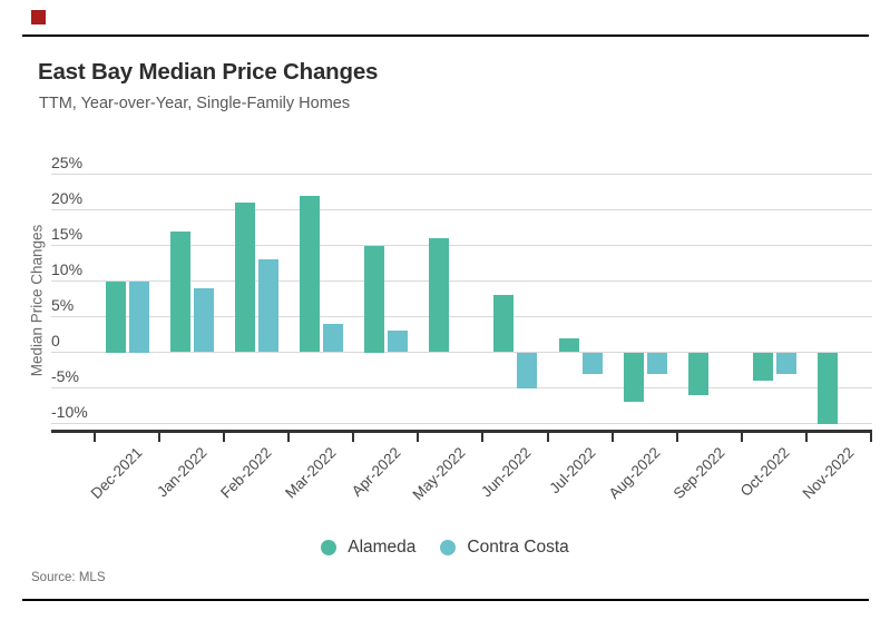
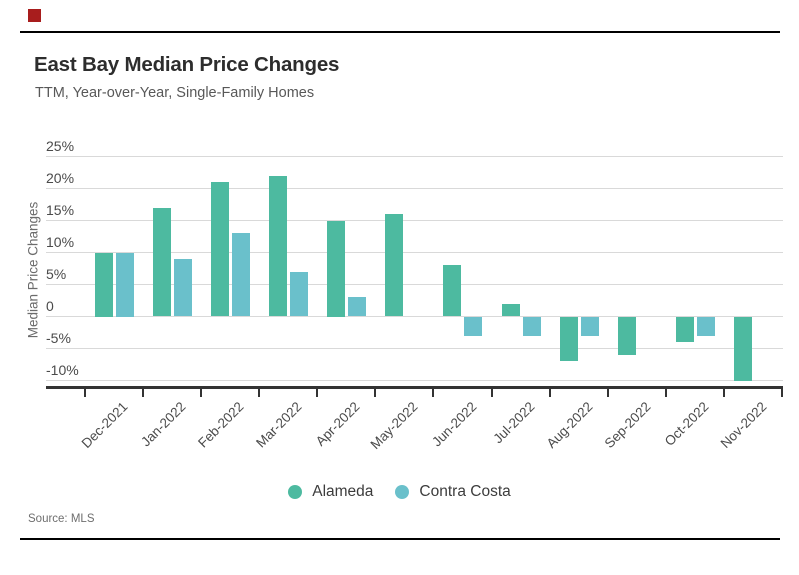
Contra Costa/Mar-2022: 4% -> 7%
Contra Costa/Jun-2022: -5% -> -3%
